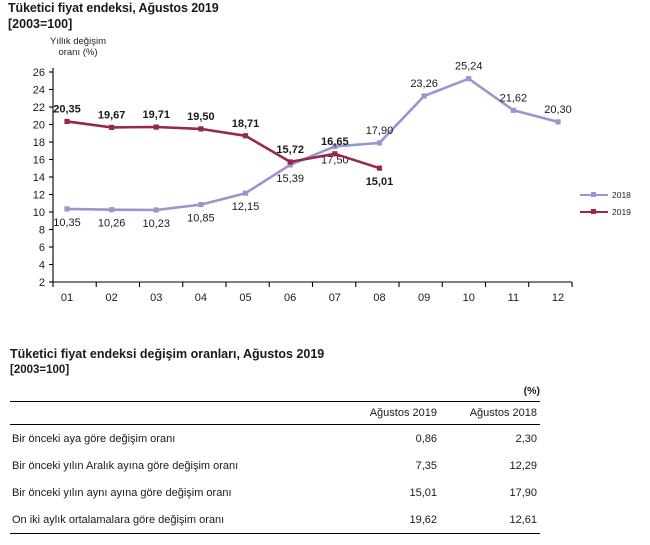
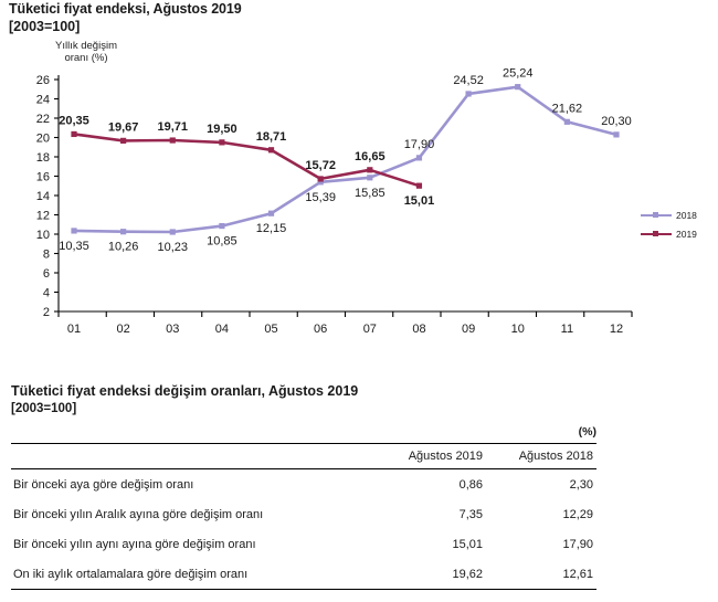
2018/07: 17,50 -> 15,85
2018/09: 23,26 -> 24,52
